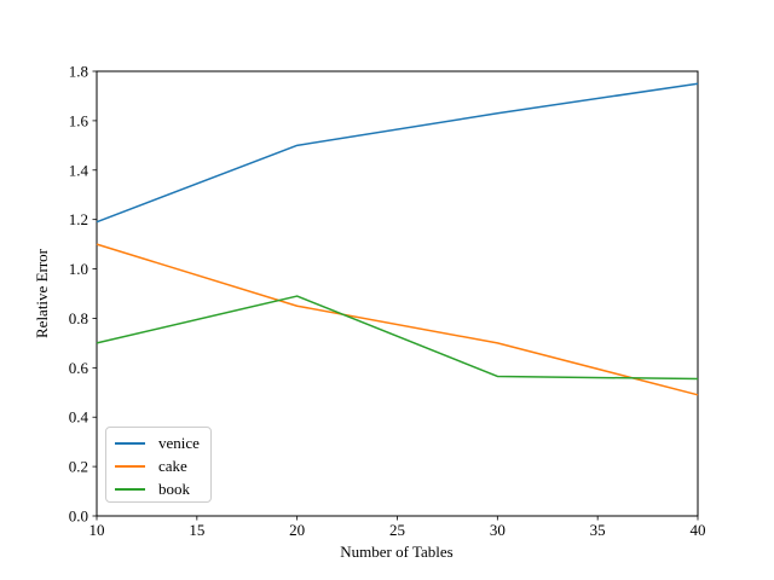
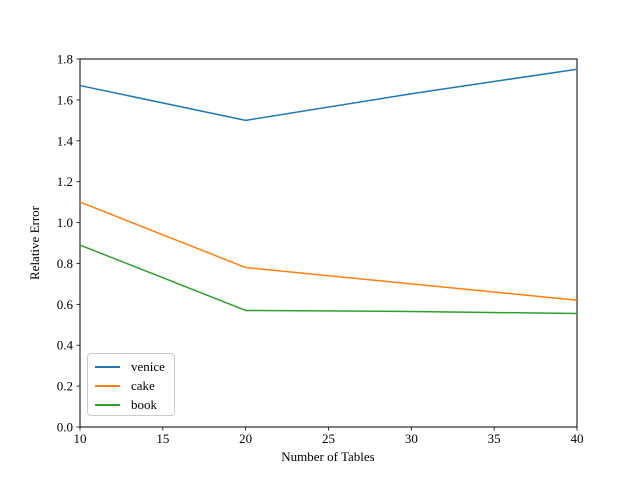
venice/10: 1.19 -> 1.67
book/10: 0.70 -> 0.89
cake/20: 0.85 -> 0.78
book/20: 0.89 -> 0.57
cake/40: 0.49 -> 0.62
